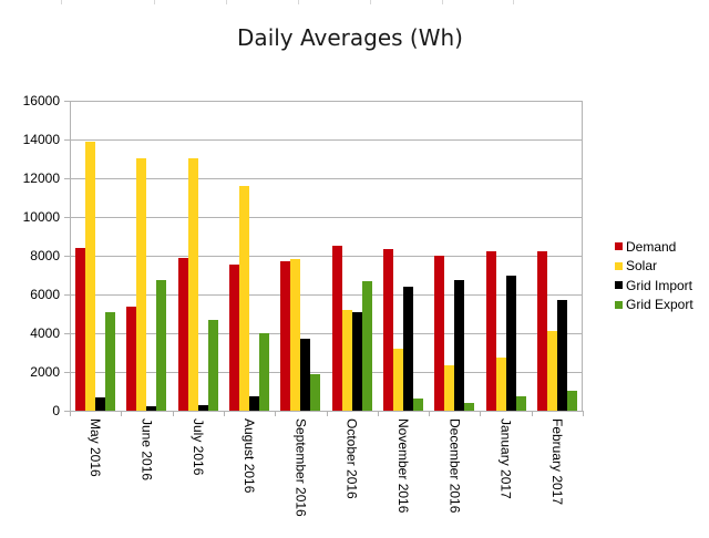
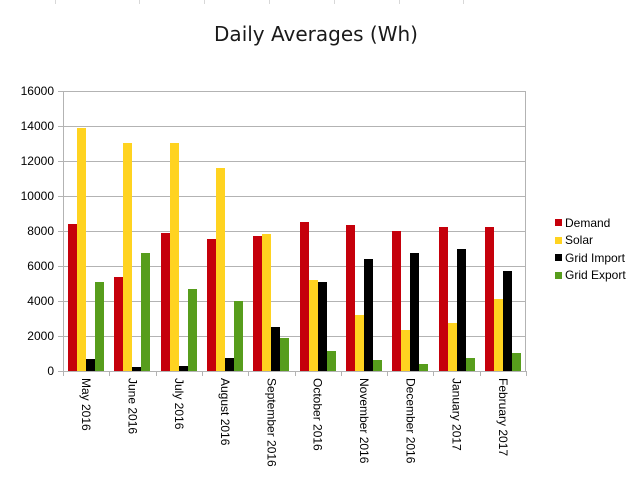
Grid Import/September 2016: 3700 -> 2500
Grid Export/October 2016: 6700 -> 1100
